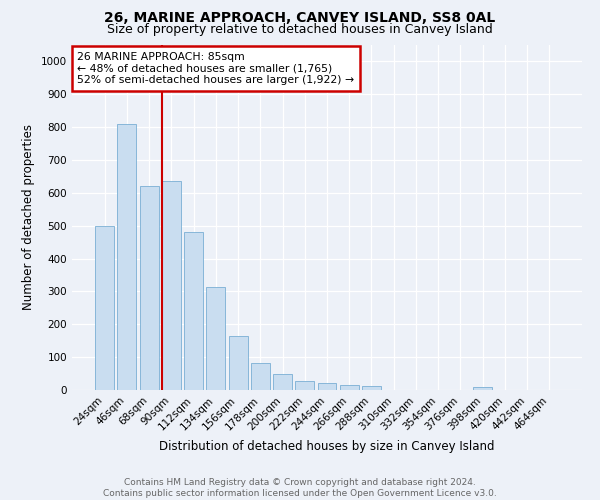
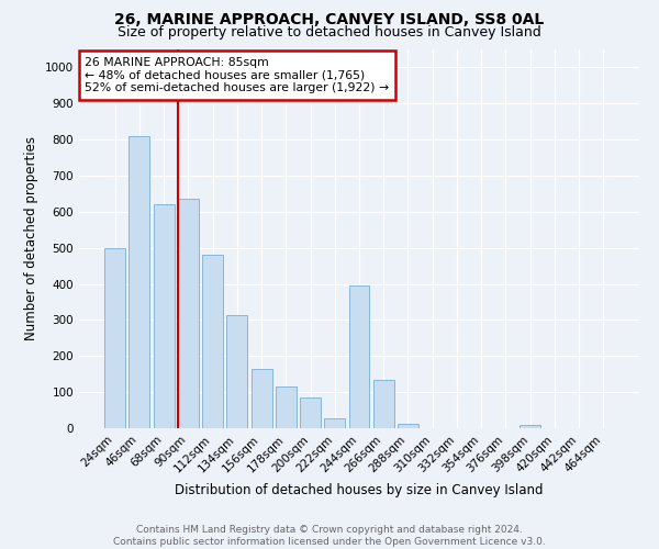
178sqm: 82 -> 115
200sqm: 50 -> 85
244sqm: 22 -> 395
266sqm: 15 -> 135
